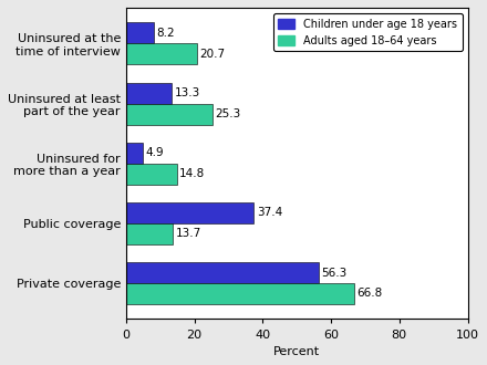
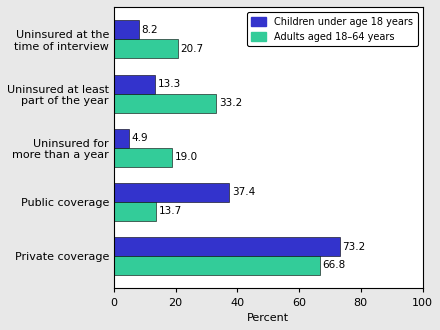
Adults aged 18–64 years/Uninsured at least part of the year: 25.3 -> 33.2
Adults aged 18–64 years/Uninsured for more than a year: 14.8 -> 19.0
Children under age 18 years/Private coverage: 56.3 -> 73.2
